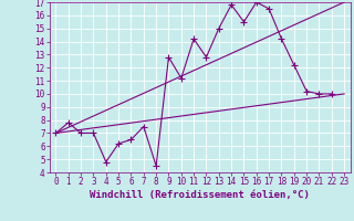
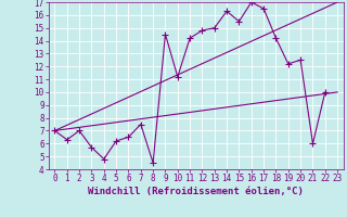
1: 7.8 -> 6.3
3: 7.0 -> 5.7
9: 12.8 -> 14.5
12: 12.8 -> 14.8
14: 16.8 -> 16.3
20: 10.2 -> 12.5
21: 10.0 -> 6.0
